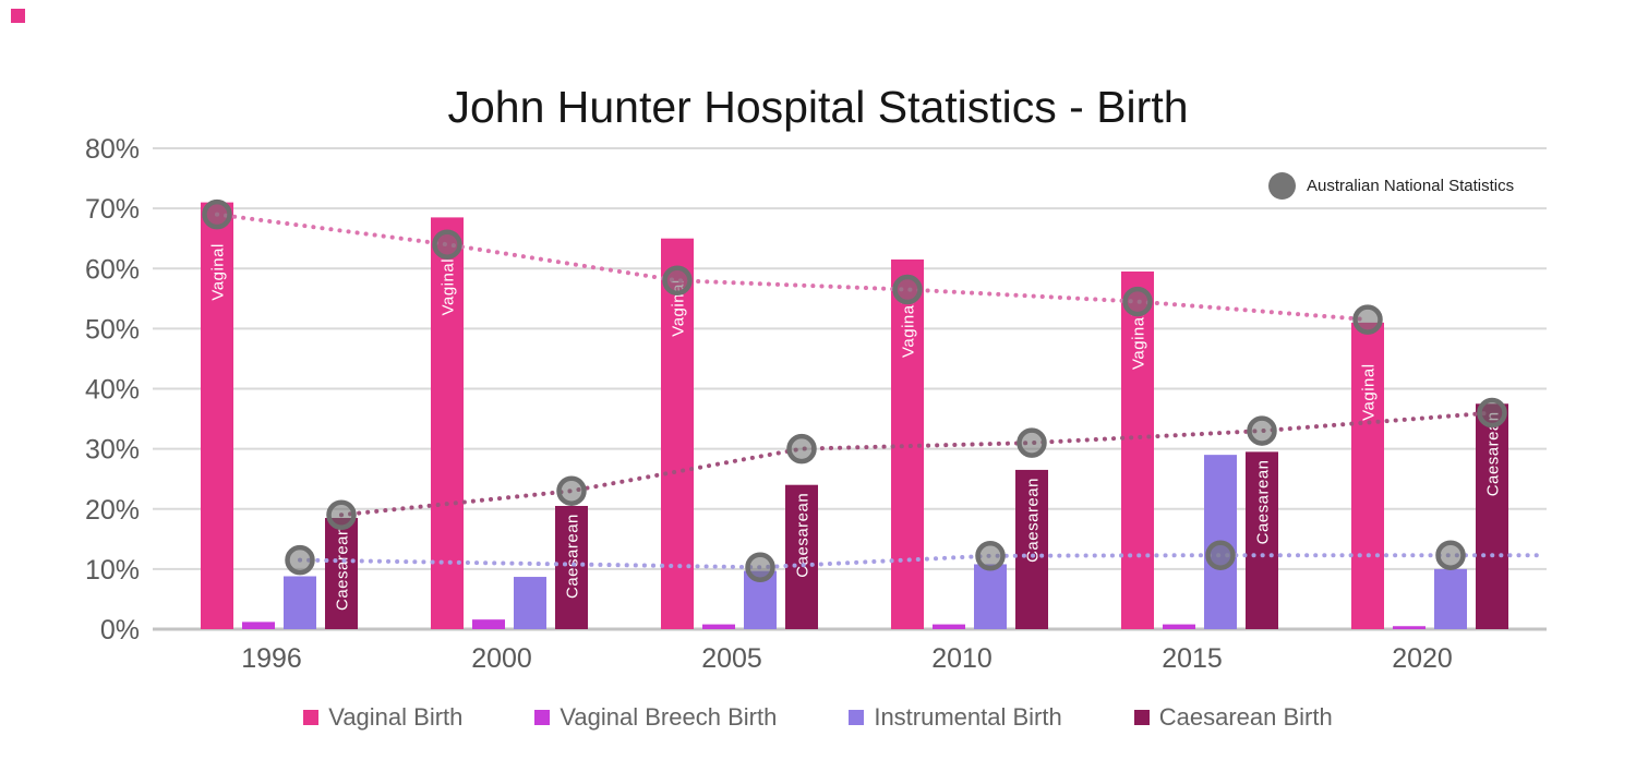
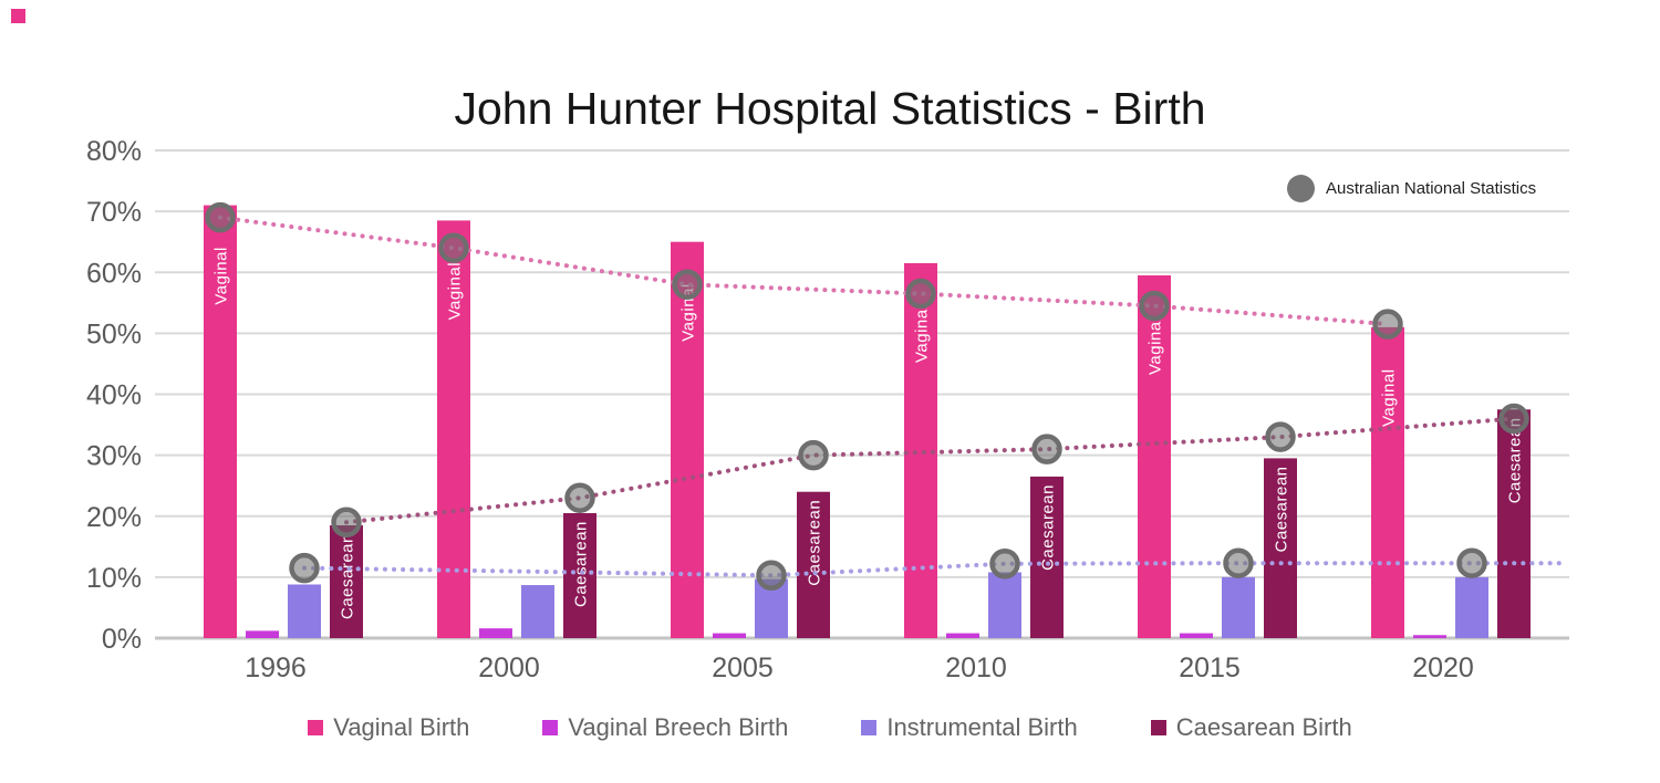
Instrumental Birth/2015: 29% -> 10%
